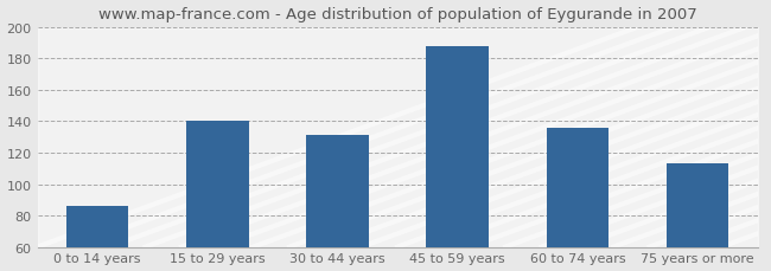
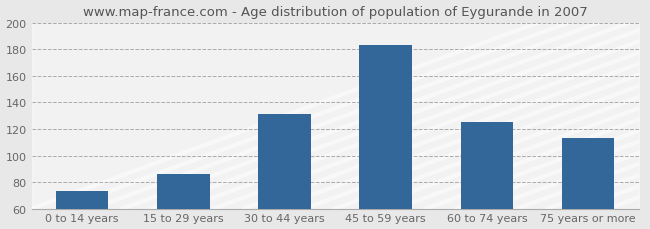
0 to 14 years: 86 -> 73
15 to 29 years: 140 -> 86
45 to 59 years: 188 -> 183
60 to 74 years: 136 -> 125
